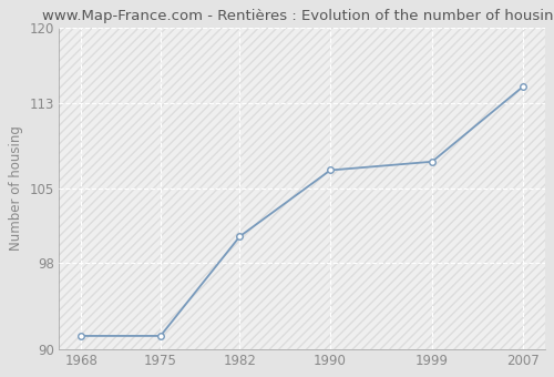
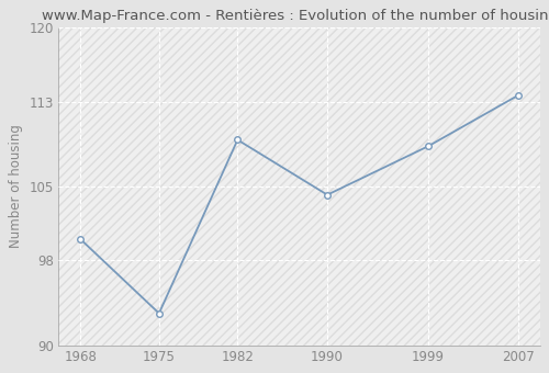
1968: 91.2 -> 100.0
1975: 91.2 -> 93.0
1982: 100.5 -> 109.4
1990: 106.7 -> 104.2
1999: 107.5 -> 108.8
2007: 114.5 -> 113.6
